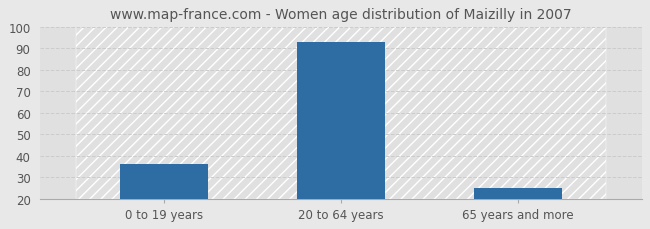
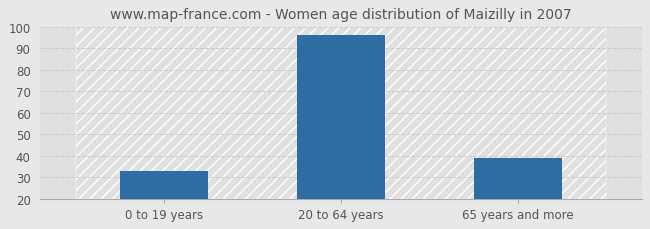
0 to 19 years: 36 -> 33
20 to 64 years: 93 -> 96
65 years and more: 25 -> 39
